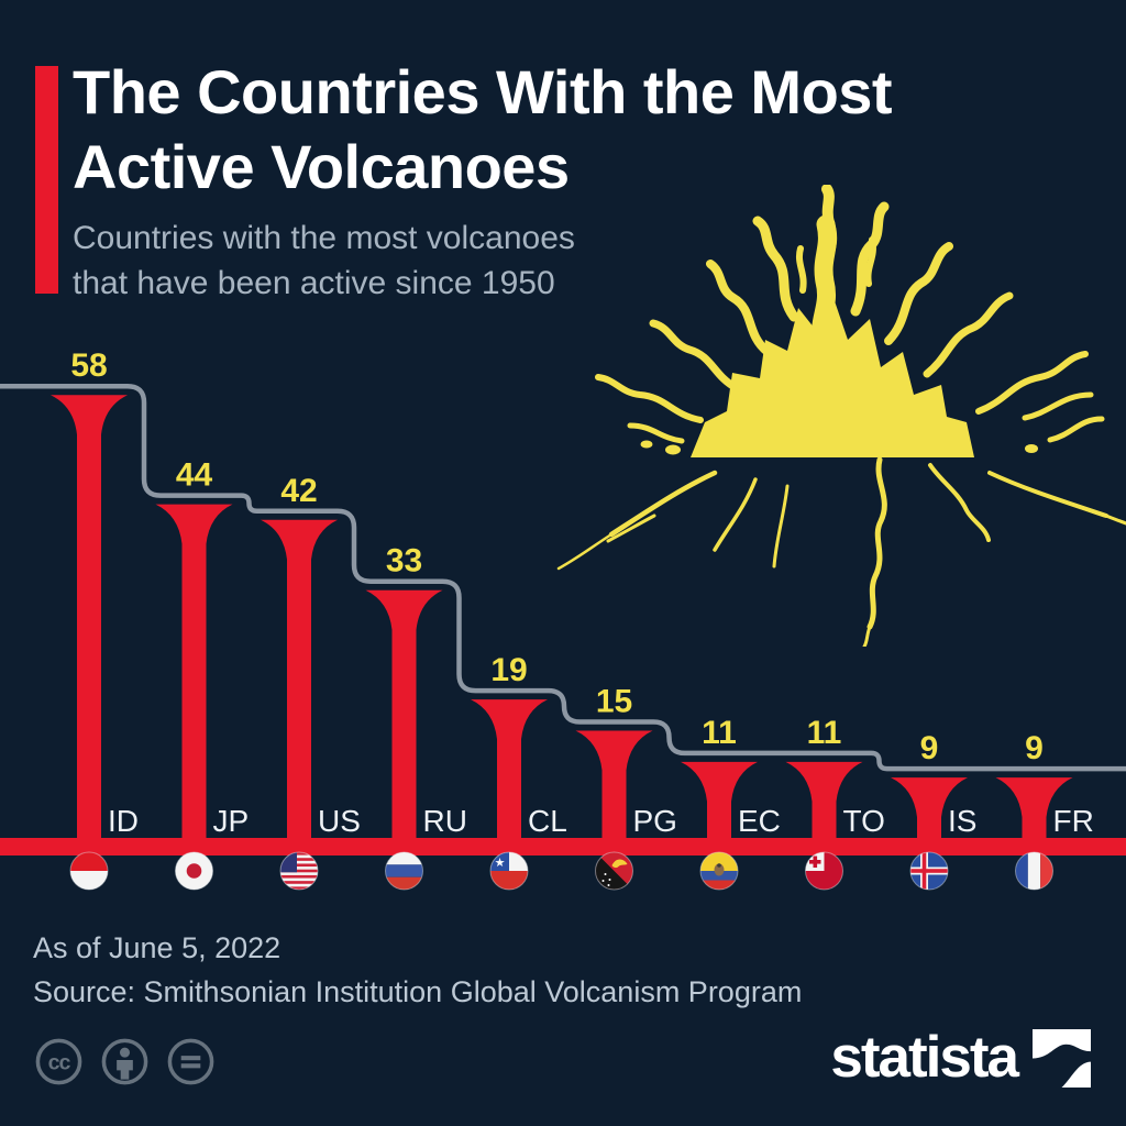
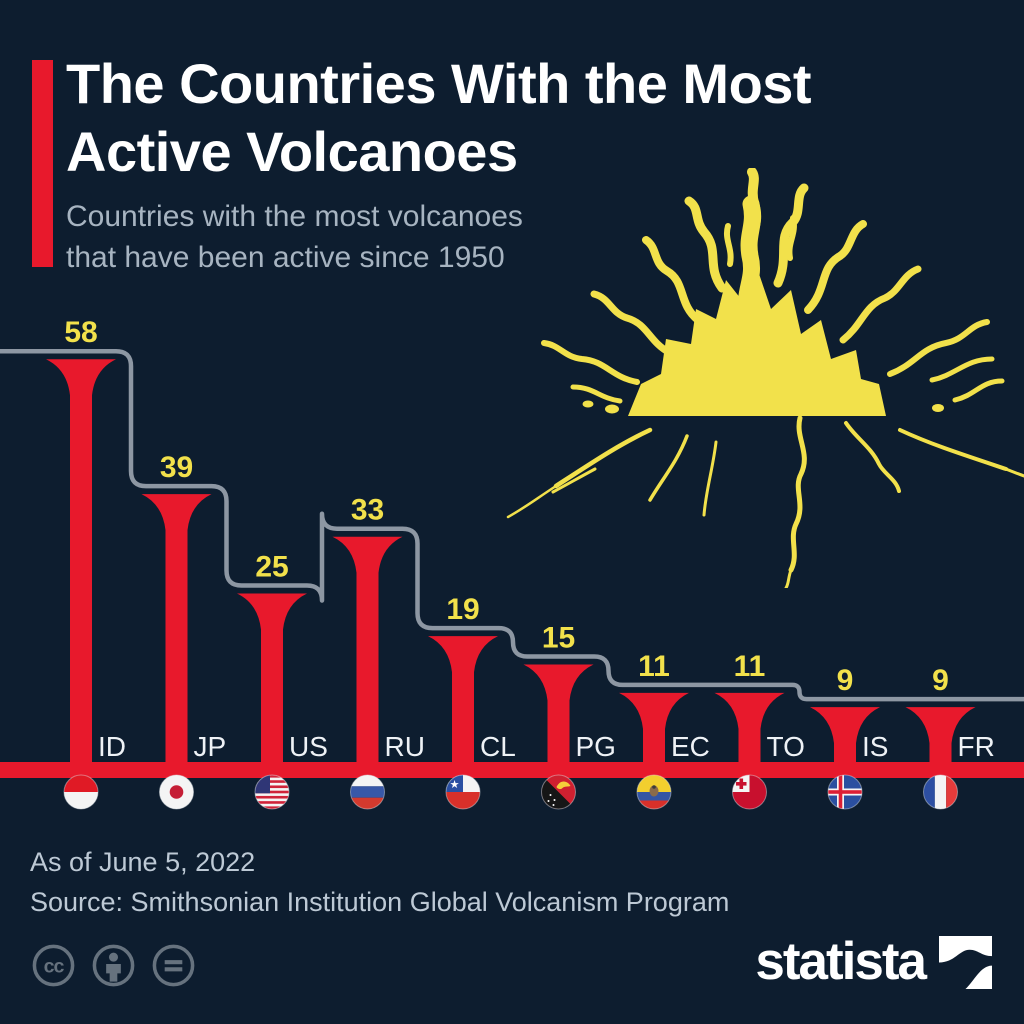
JP: 44 -> 39
US: 42 -> 25
